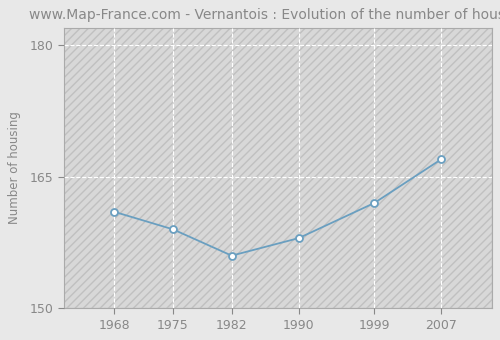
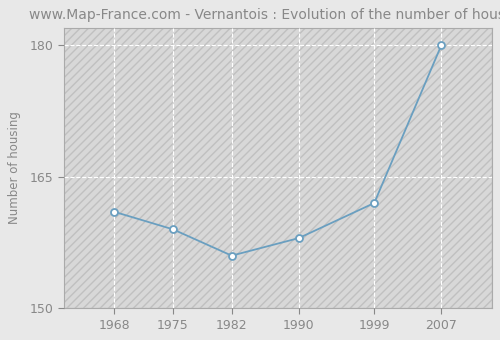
2007: 167 -> 180
